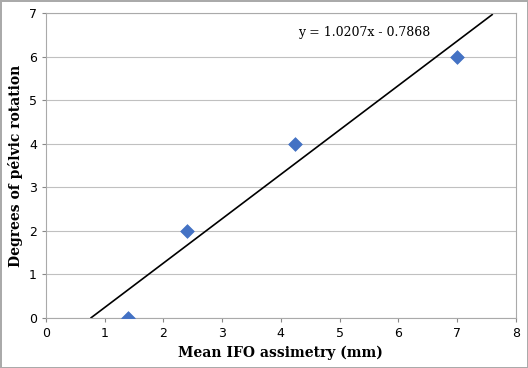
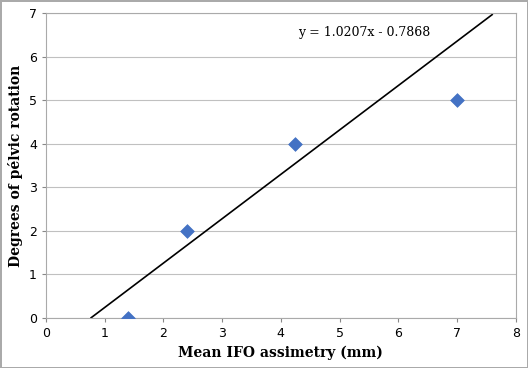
7: 6 -> 5
